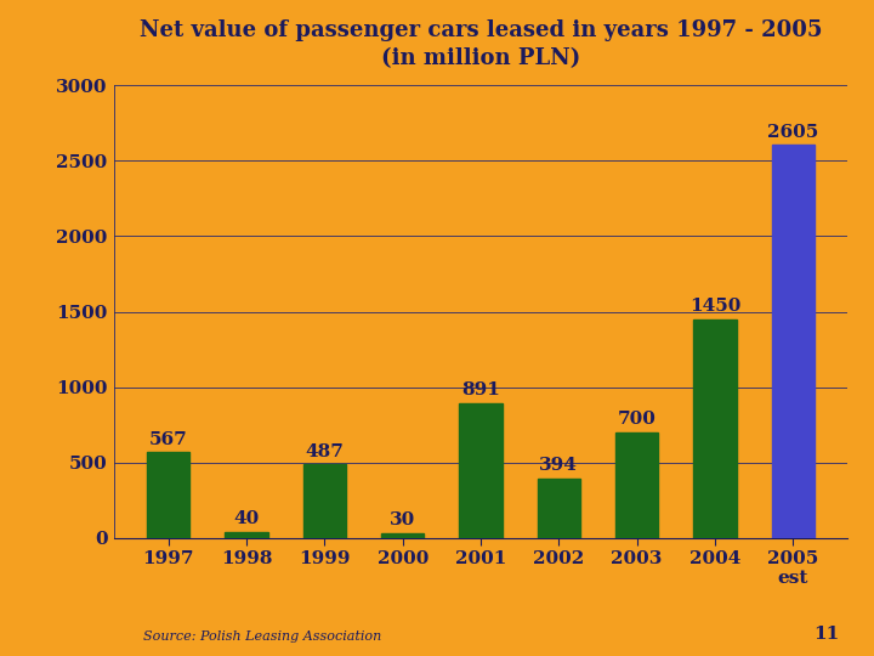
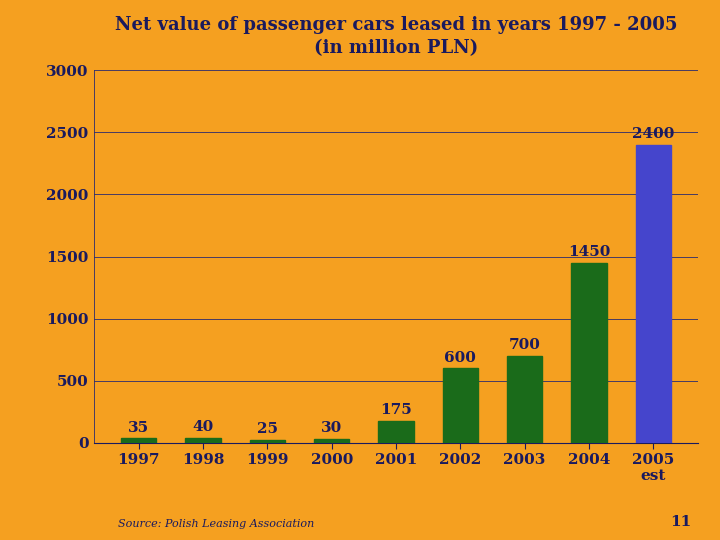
1997: 567 -> 35
1999: 487 -> 25
2001: 891 -> 175
2002: 394 -> 600
2005 est: 2605 -> 2400
